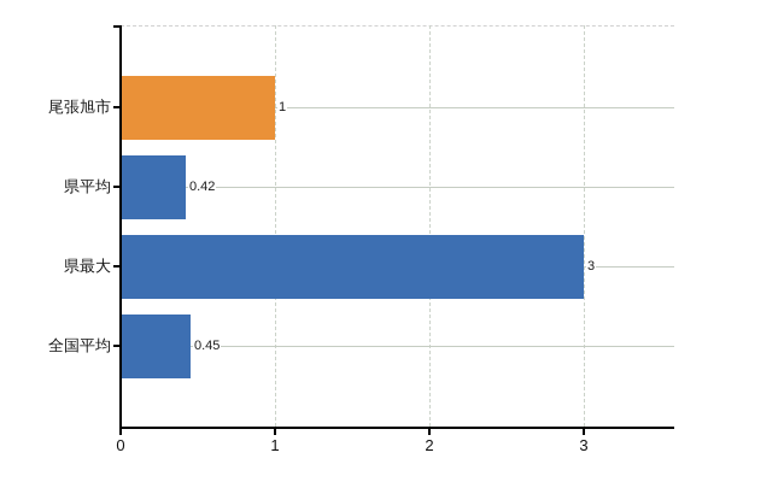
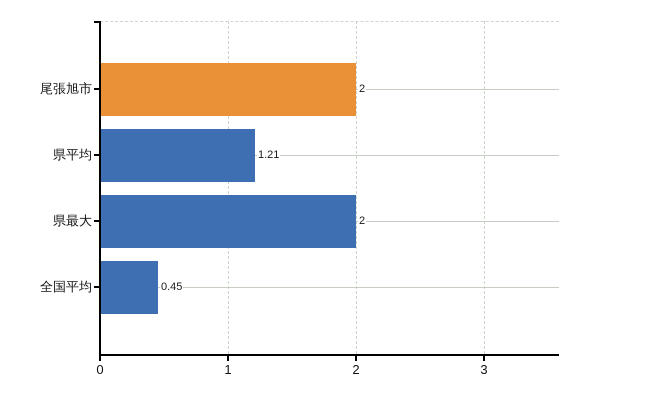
尾張旭市: 1 -> 2
県平均: 0.42 -> 1.21
県最大: 3 -> 2
